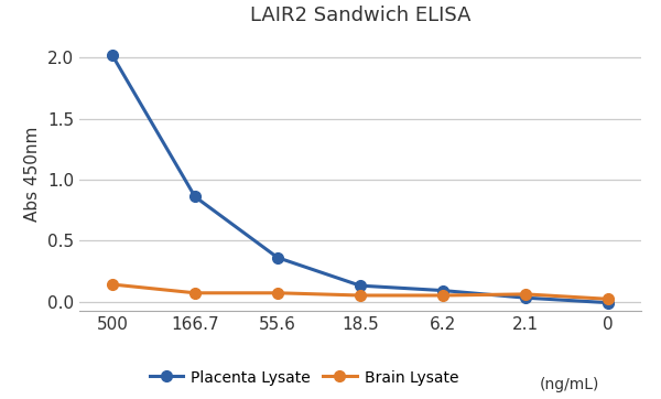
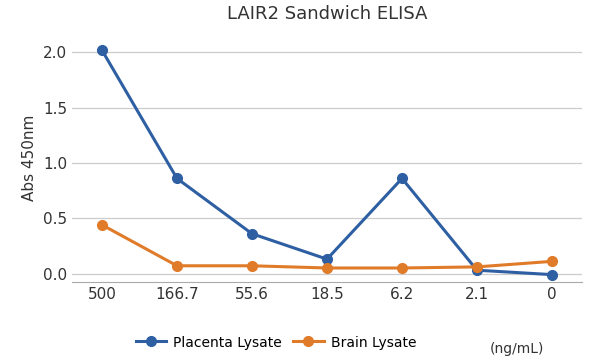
Brain Lysate/500: 0.14 -> 0.44
Placenta Lysate/6.2: 0.09 -> 0.86
Brain Lysate/0: 0.02 -> 0.11
